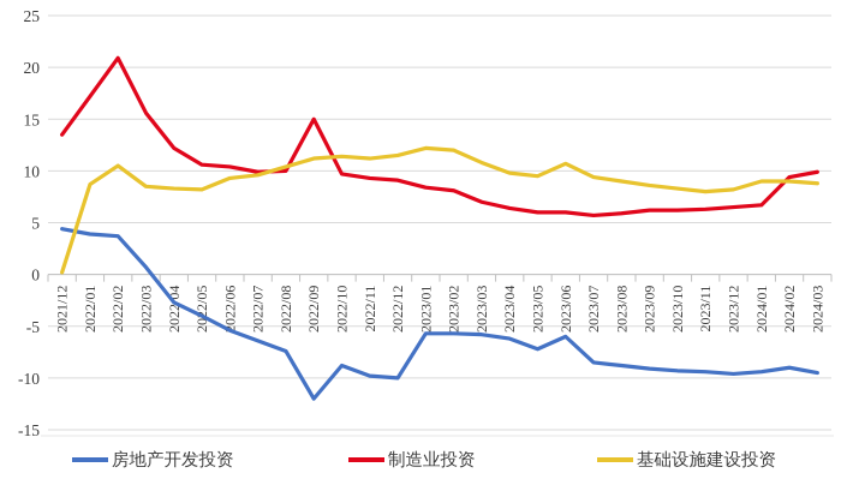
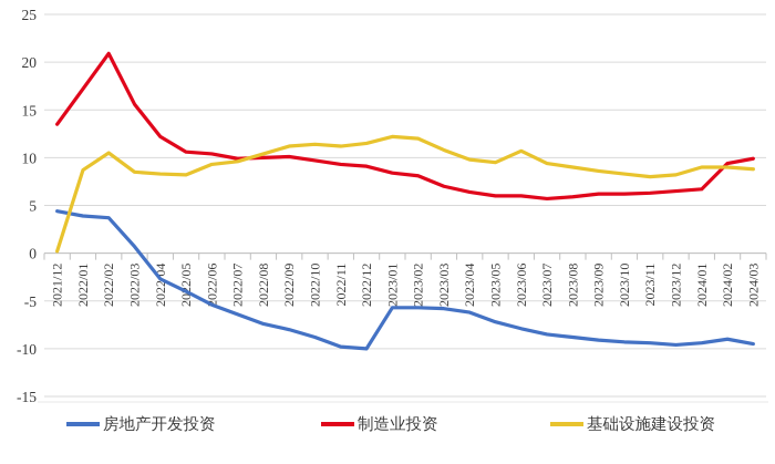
房地产开发投资/2022/09: -12 -> -8
制造业投资/2022/09: 15 -> 10
房地产开发投资/2023/06: -6 -> -8
